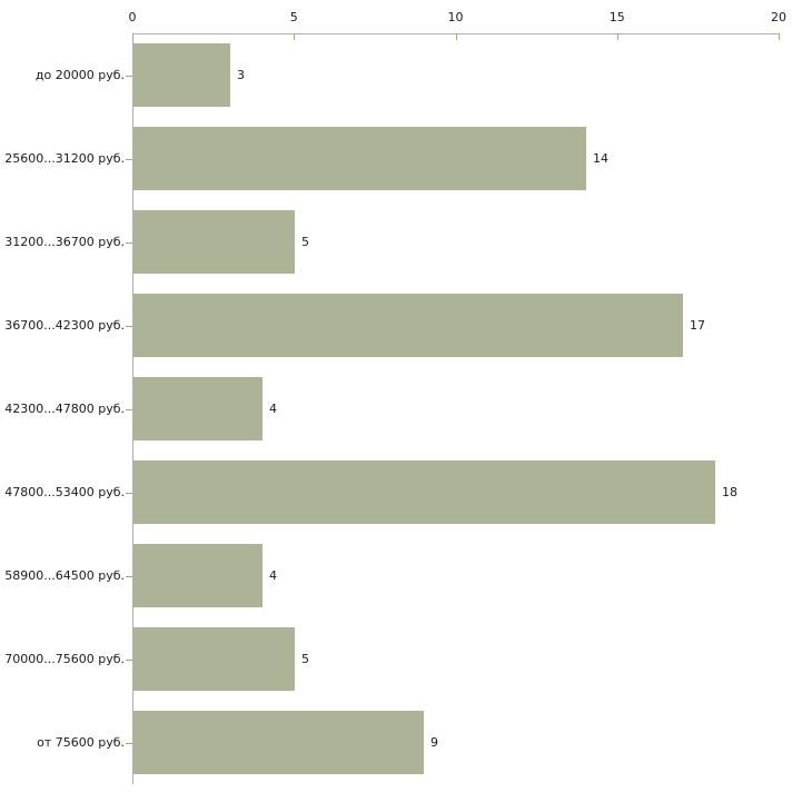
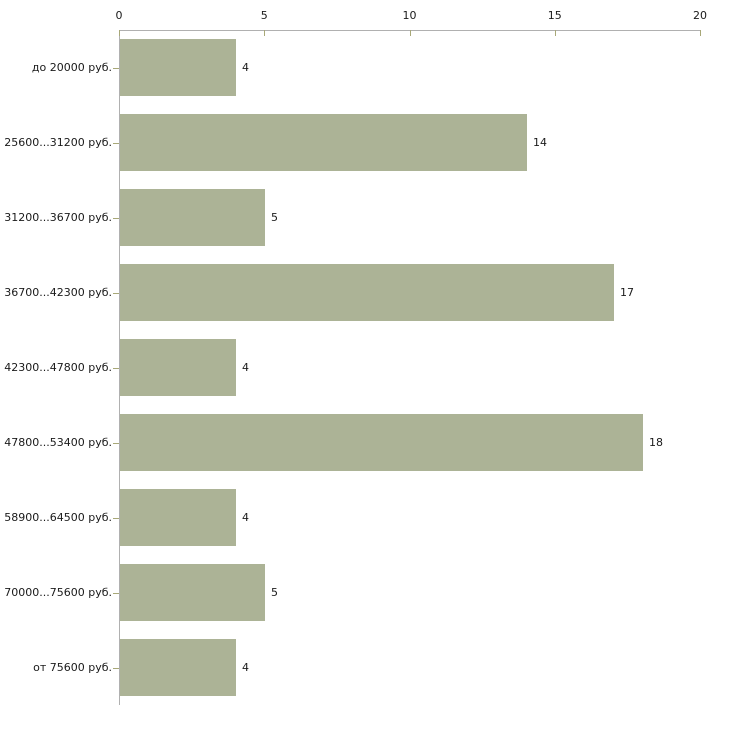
до 20000 руб.: 3 -> 4
от 75600 руб.: 9 -> 4
